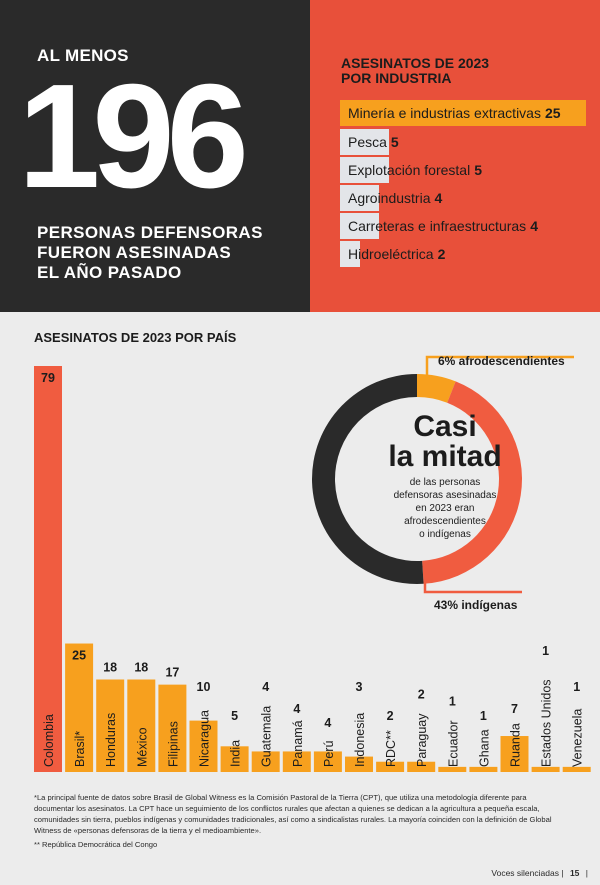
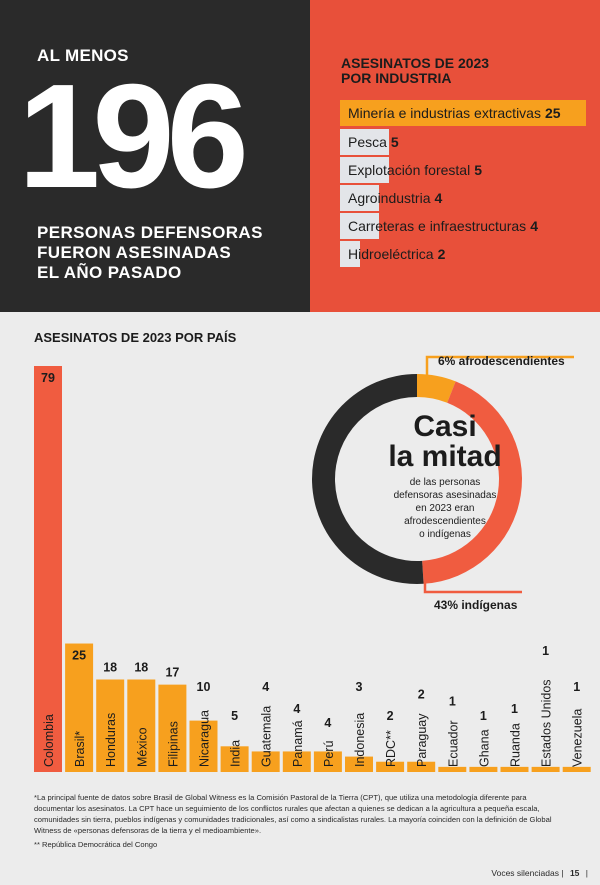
ASESINATOS DE 2023 POR PAÍS/Ruanda: 7 -> 1
